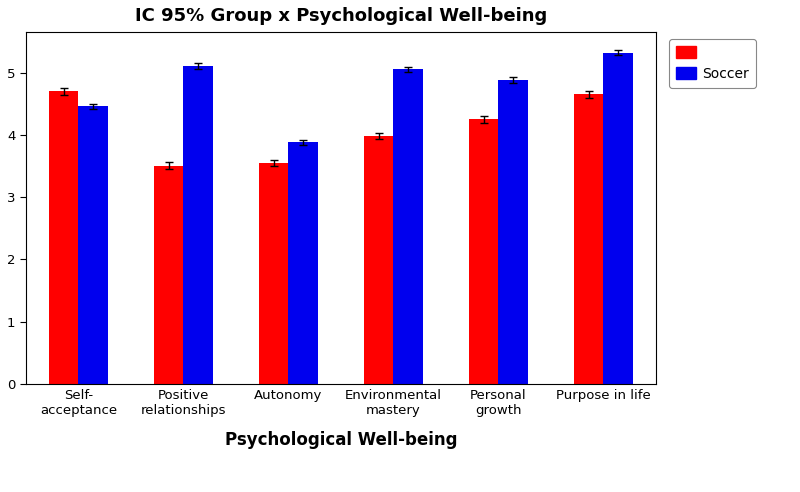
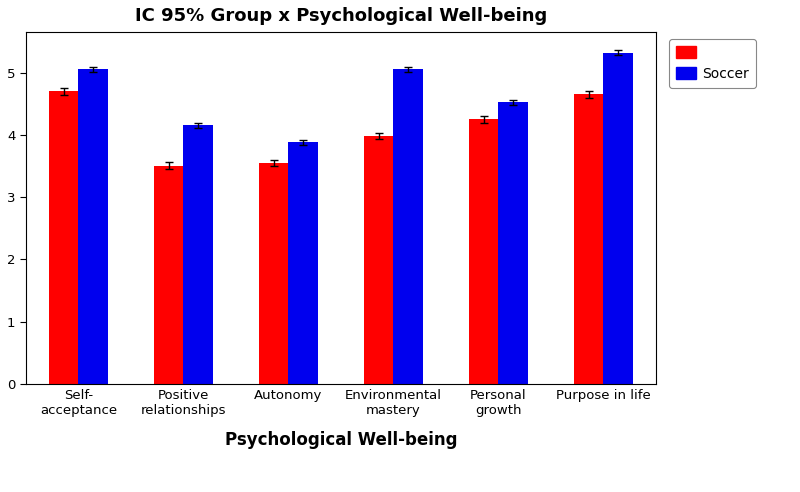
Soccer/Self- acceptance: 4.46 -> 5.05
Soccer/Positive relationships: 5.10 -> 4.15
Soccer/Personal growth: 4.88 -> 4.52
